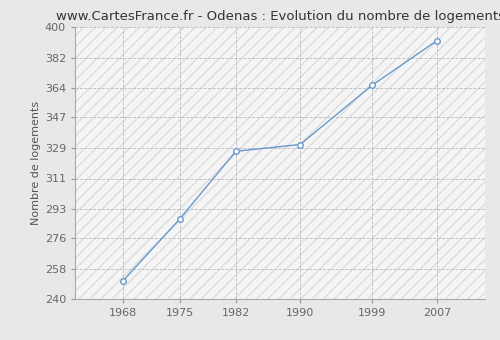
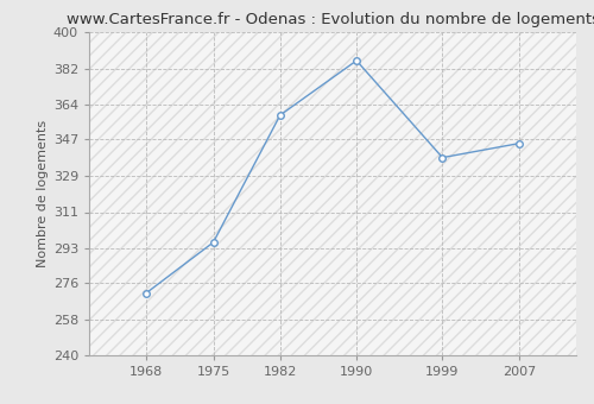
1968: 251 -> 271
1975: 287 -> 296
1982: 327 -> 359
1990: 331 -> 386
1999: 366 -> 338
2007: 392 -> 345
